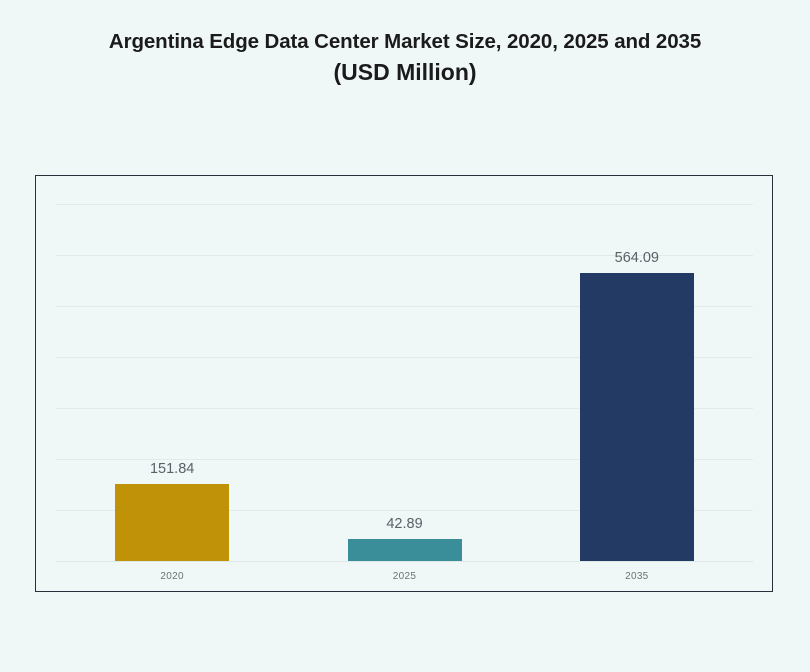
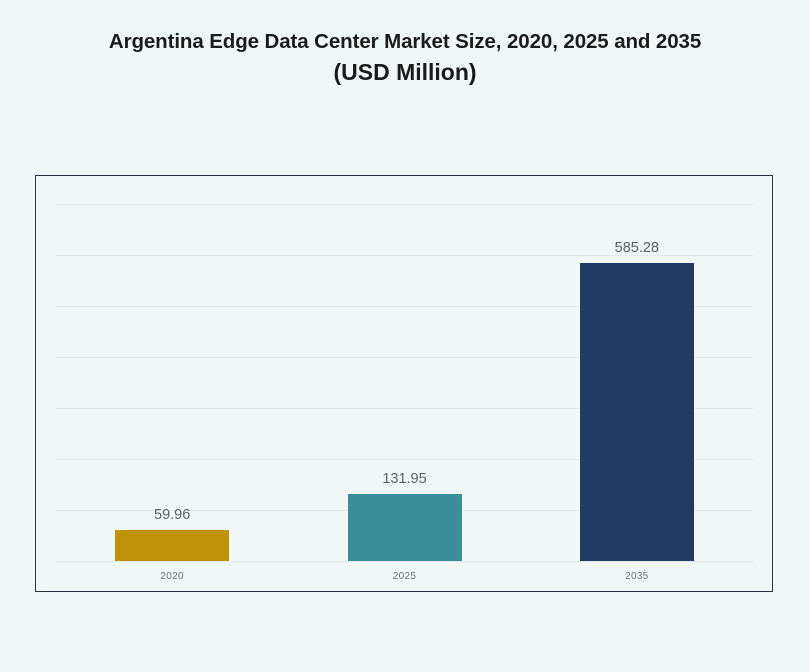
2020: 151.84 -> 59.96
2025: 42.89 -> 131.95
2035: 564.09 -> 585.28
